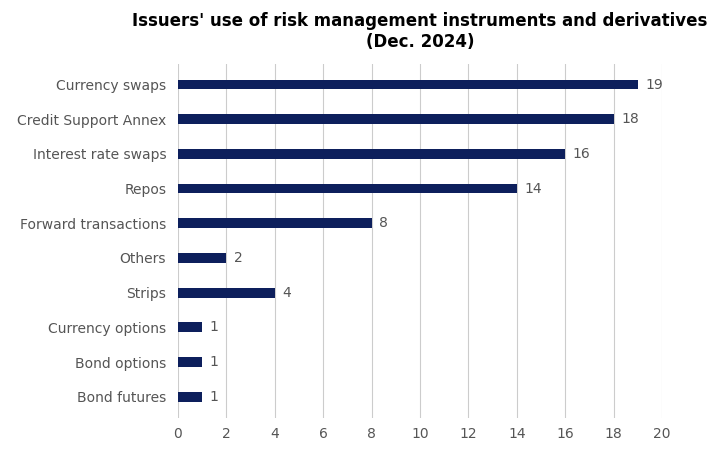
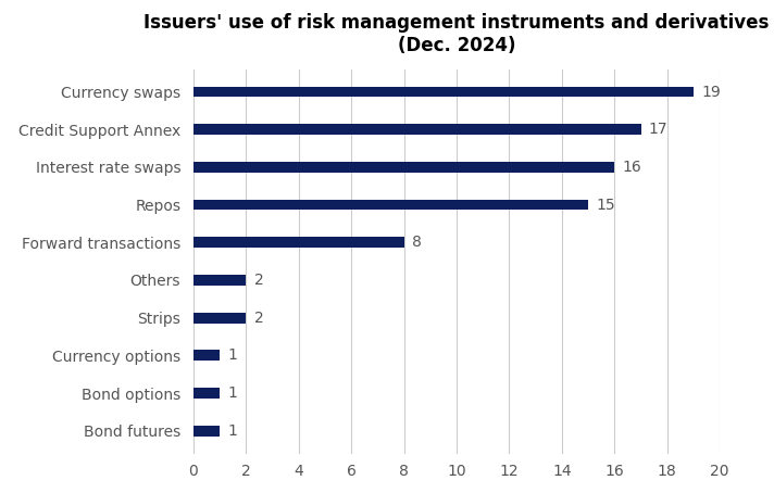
Credit Support Annex: 18 -> 17
Repos: 14 -> 15
Strips: 4 -> 2
